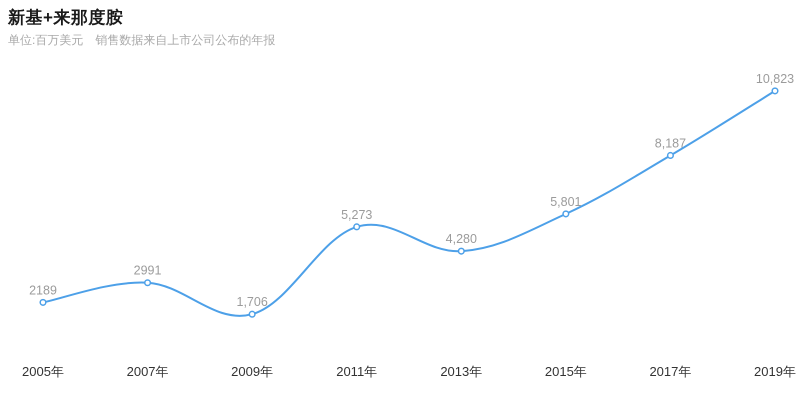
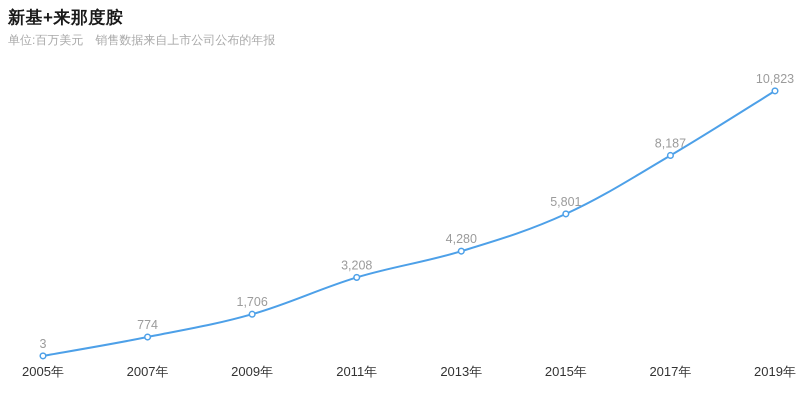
2005年: 2189 -> 3
2007年: 2991 -> 774
2011年: 5,273 -> 3,208
